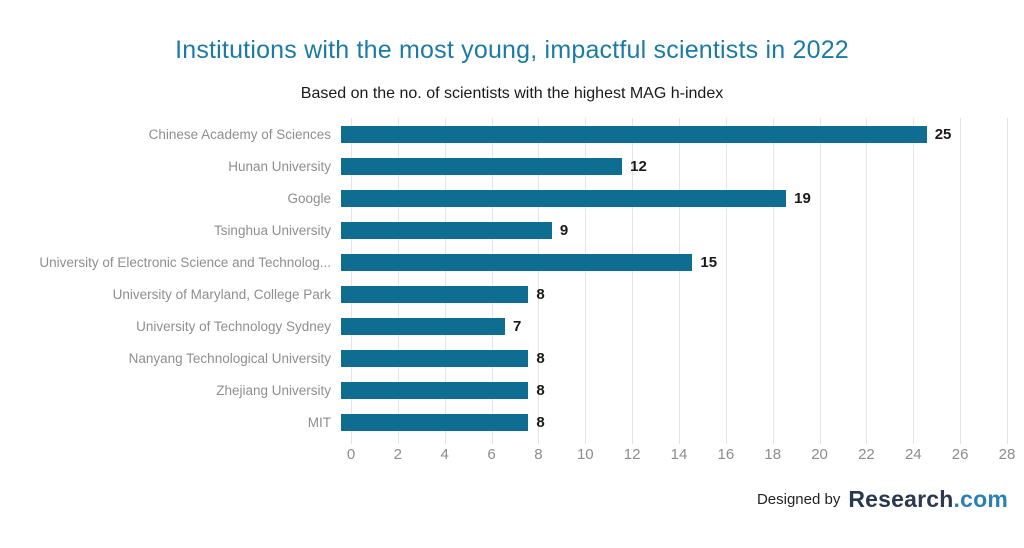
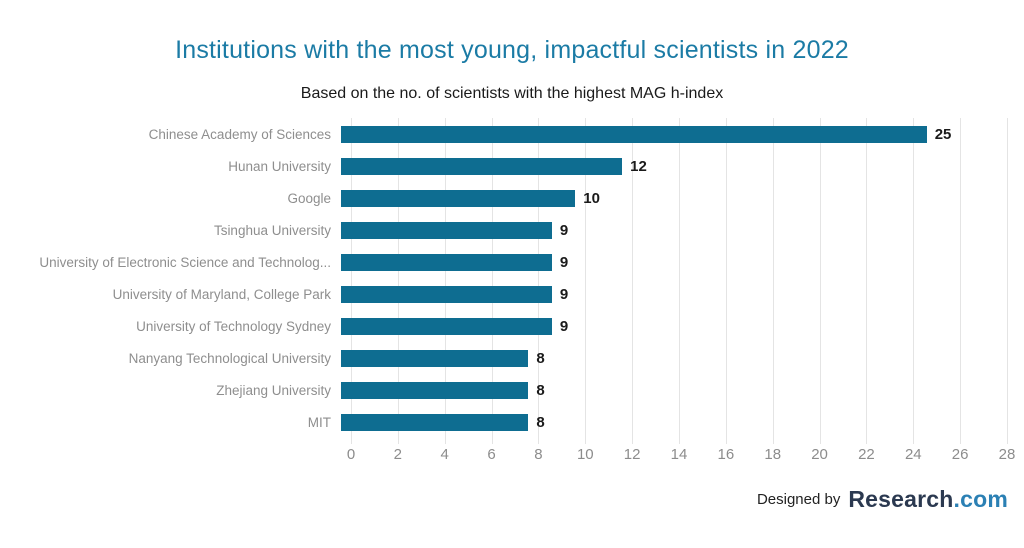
Google: 19 -> 10
University of Electronic Science and Technolog...: 15 -> 9
University of Maryland, College Park: 8 -> 9
University of Technology Sydney: 7 -> 9
